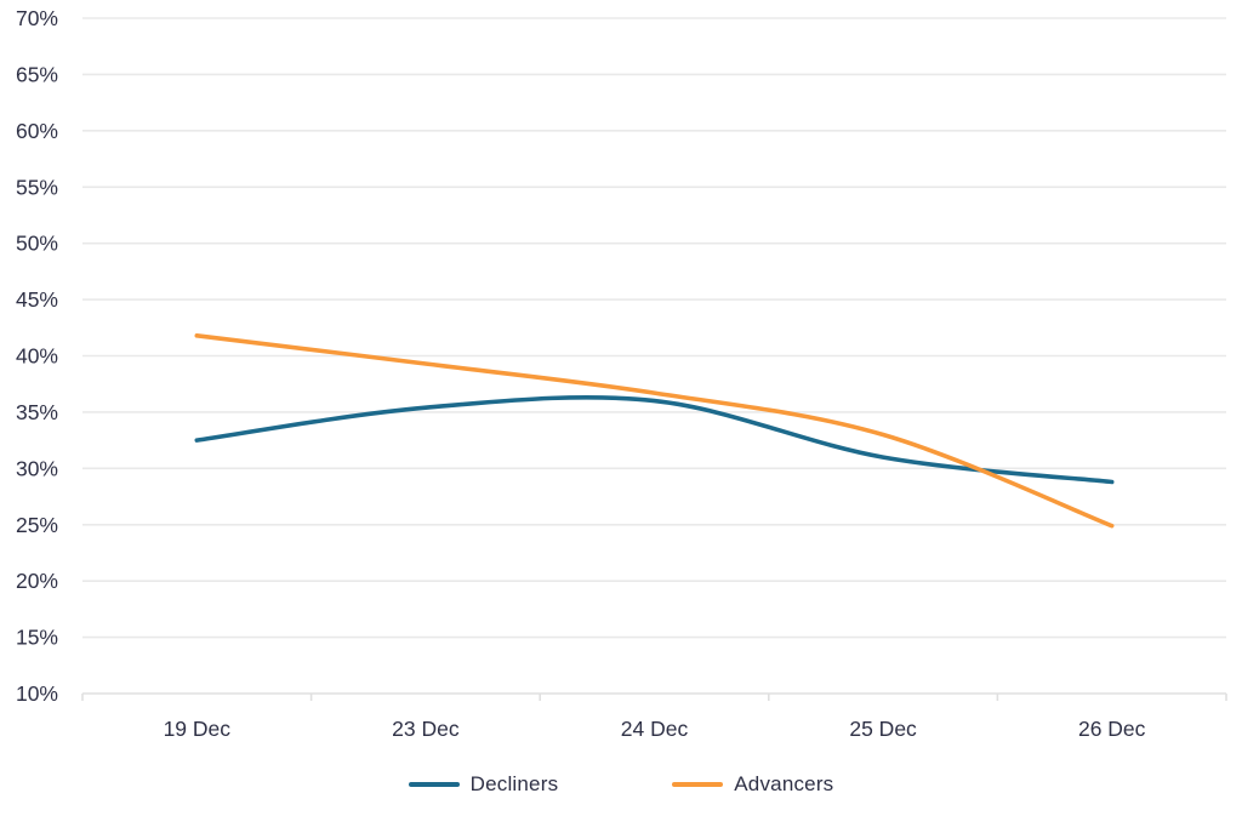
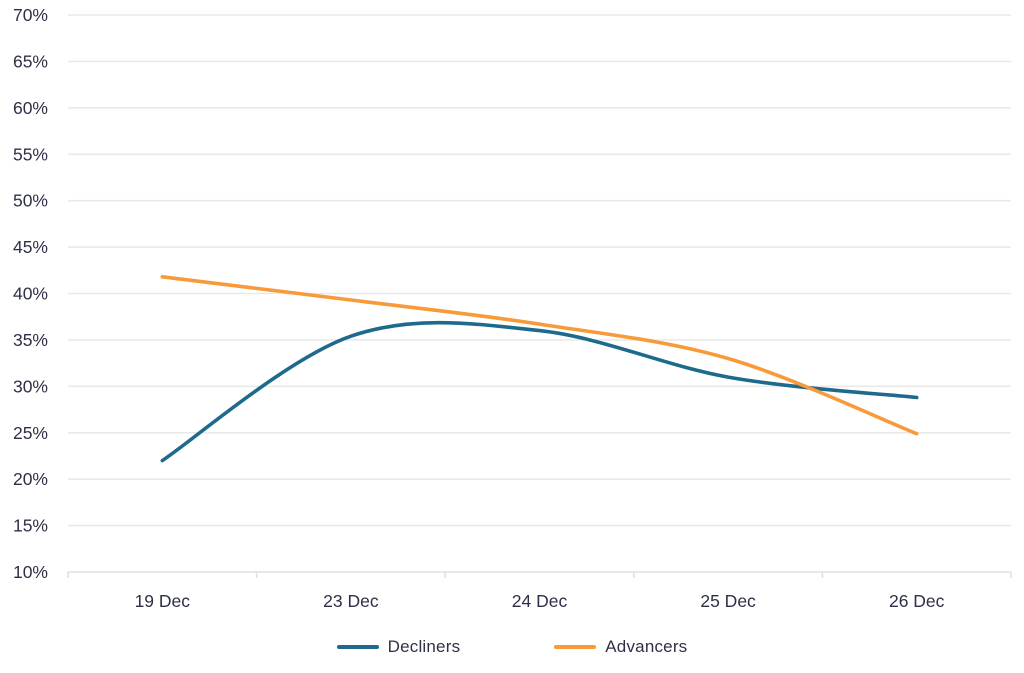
Decliners/19 Dec: 32% -> 22%
